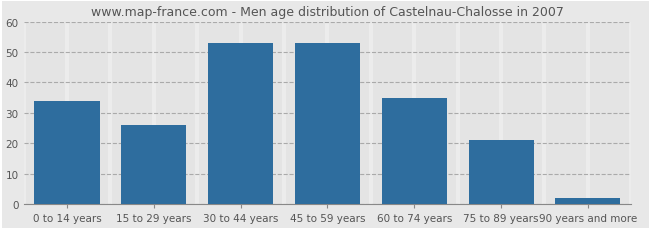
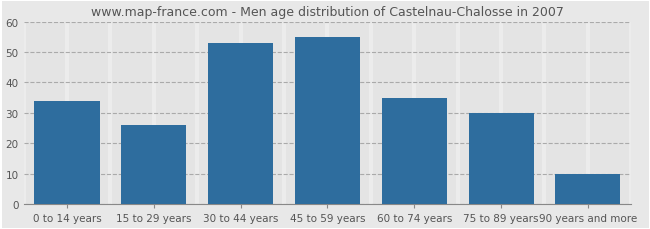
45 to 59 years: 53 -> 55
75 to 89 years: 21 -> 30
90 years and more: 2 -> 10
